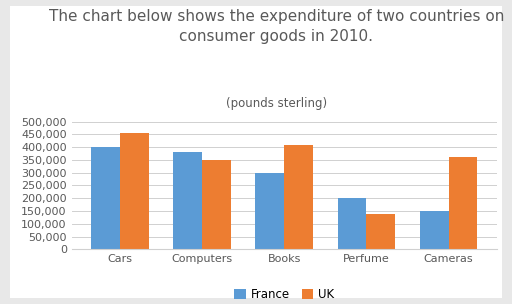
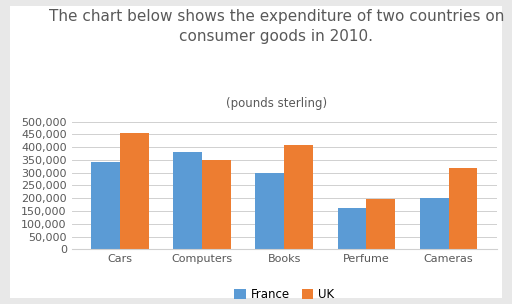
France/Cars: 400,000 -> 340,000
France/Perfume: 200,000 -> 160,000
UK/Perfume: 140,000 -> 195,000
France/Cameras: 150,000 -> 200,000
UK/Cameras: 360,000 -> 320,000
